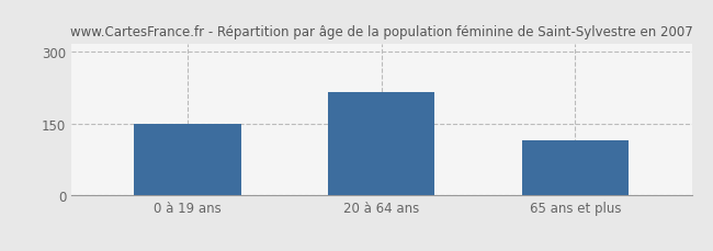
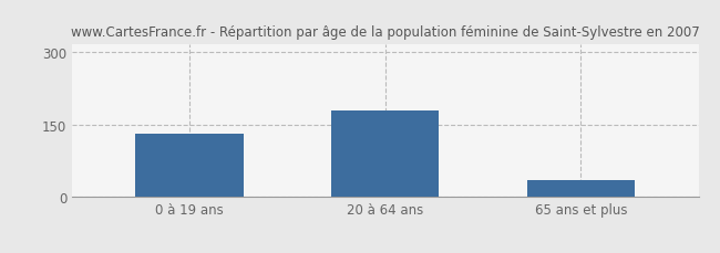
0 à 19 ans: 150 -> 130
20 à 64 ans: 215 -> 180
65 ans et plus: 115 -> 35
